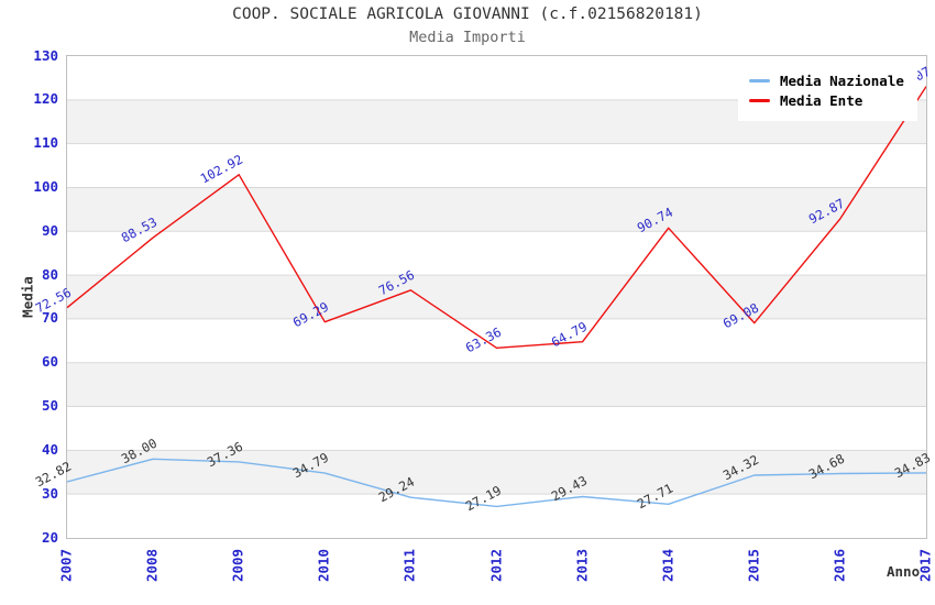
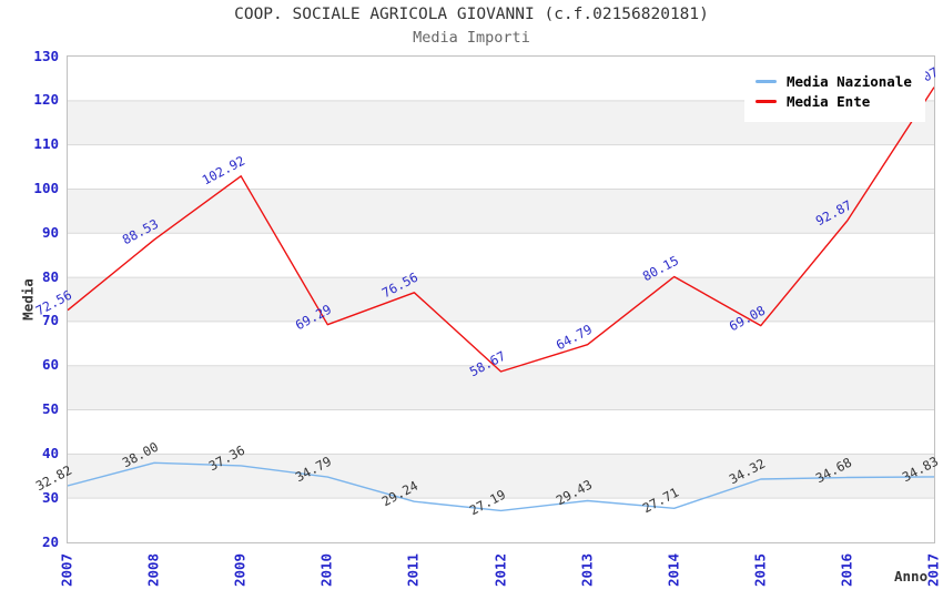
Media Ente/2012: 63.36 -> 58.67
Media Ente/2014: 90.74 -> 80.15
